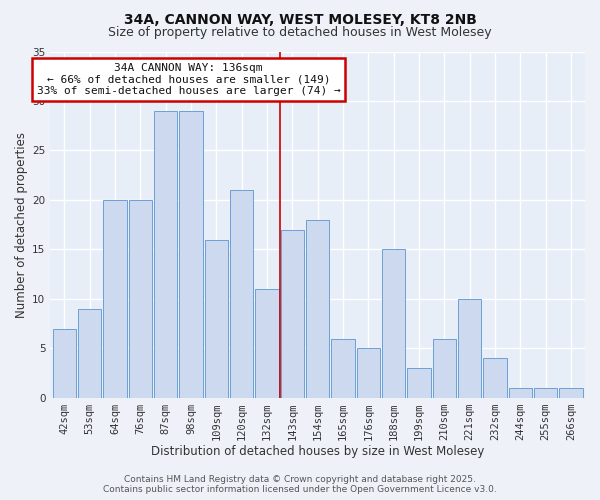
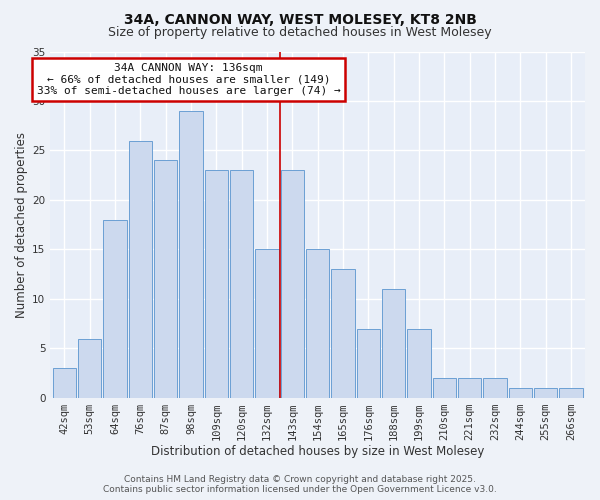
42sqm: 7 -> 3
53sqm: 9 -> 6
64sqm: 20 -> 18
76sqm: 20 -> 26
87sqm: 29 -> 24
109sqm: 16 -> 23
120sqm: 21 -> 23
132sqm: 11 -> 15
143sqm: 17 -> 23
154sqm: 18 -> 15
165sqm: 6 -> 13
176sqm: 5 -> 7
188sqm: 15 -> 11
199sqm: 3 -> 7
210sqm: 6 -> 2
221sqm: 10 -> 2
232sqm: 4 -> 2
